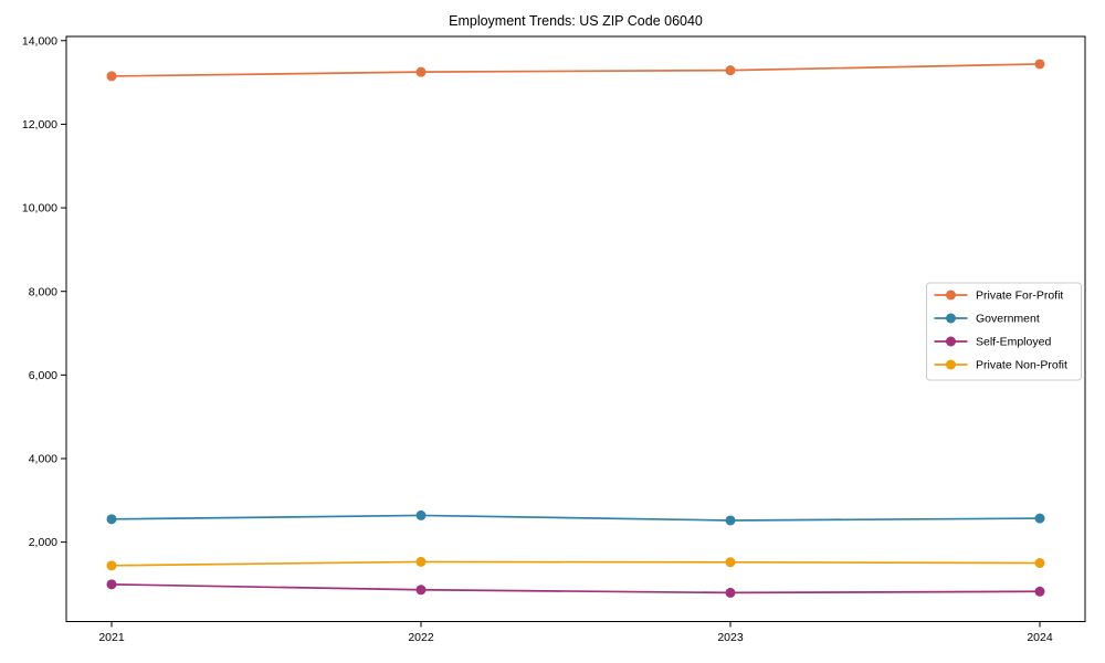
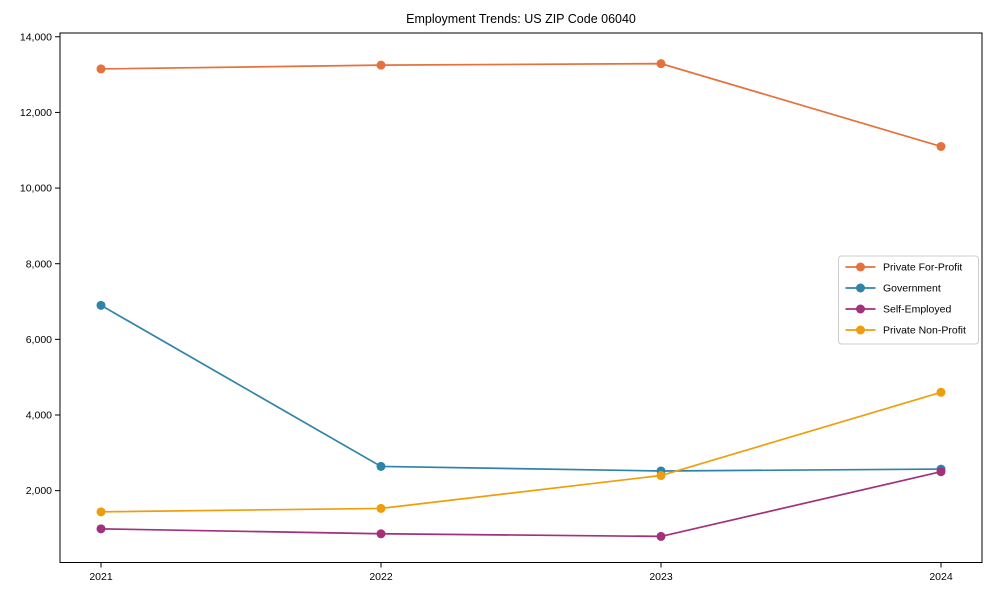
Government/2021: 2600 -> 6900
Private Non-Profit/2023: 1500 -> 2400
Private For-Profit/2024: 13400 -> 11100
Self-Employed/2024: 800 -> 2500
Private Non-Profit/2024: 1500 -> 4600
